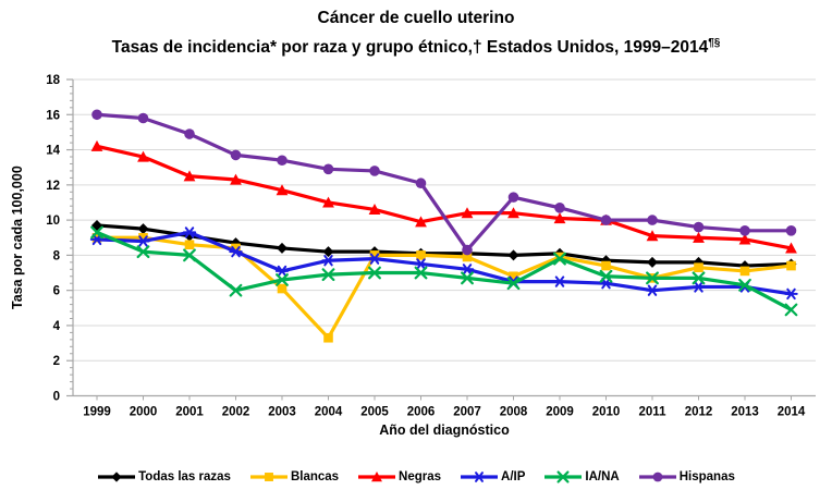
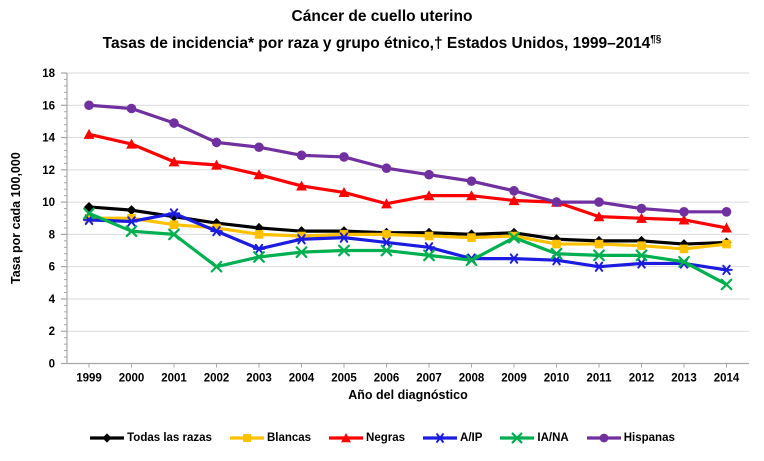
Blancas/2003: 6.1 -> 8.0
Blancas/2004: 3.3 -> 7.9
Hispanas/2007: 8.3 -> 11.7
Blancas/2008: 6.8 -> 7.8
Blancas/2011: 6.7 -> 7.4
